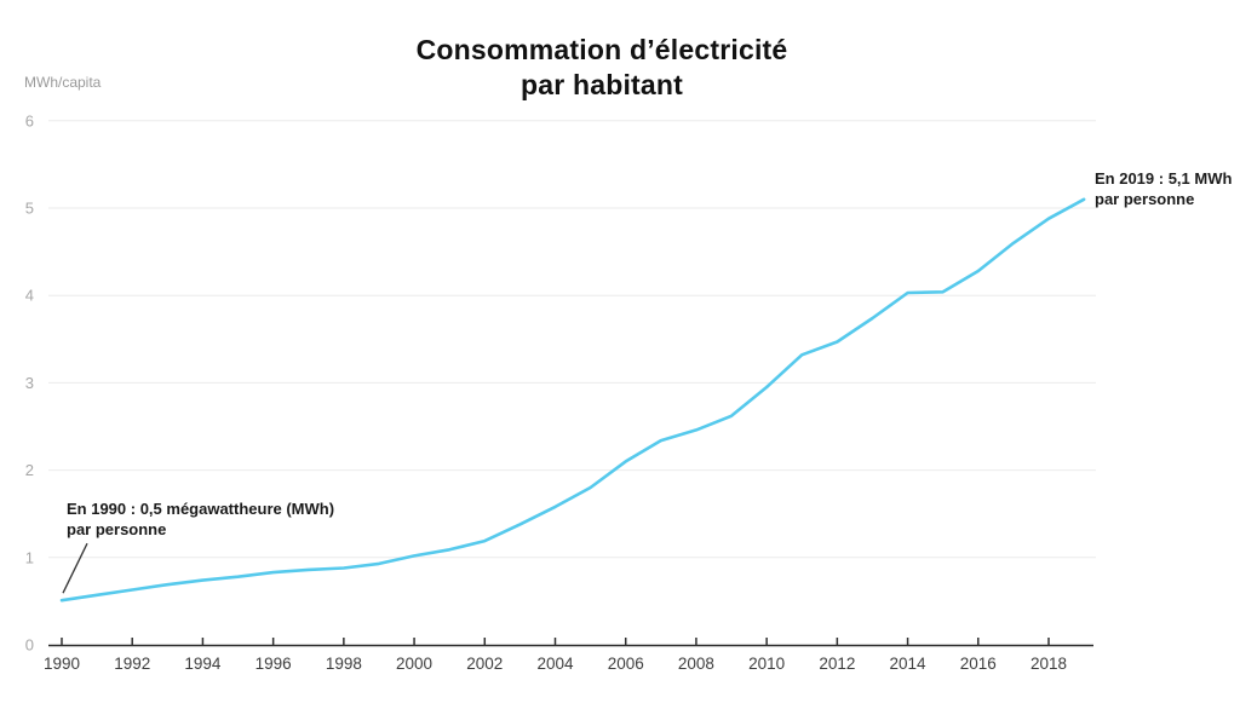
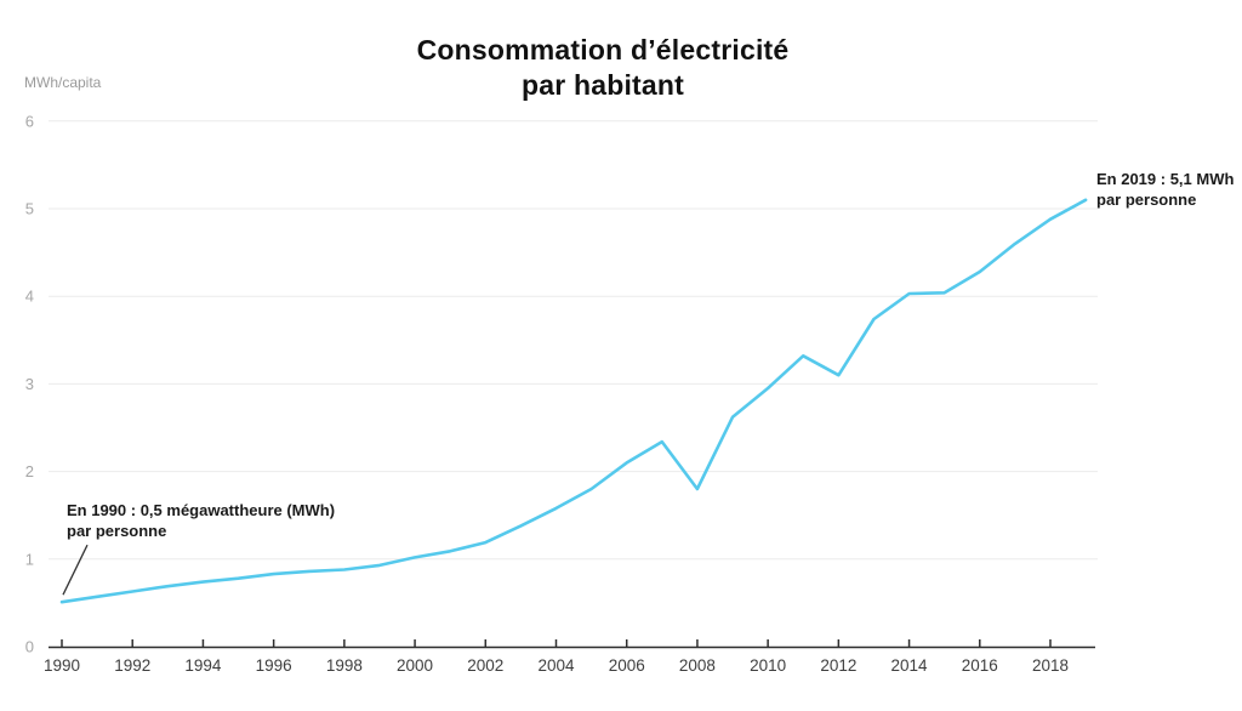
2008: 2.5 -> 1.8
2012: 3.5 -> 3.1
